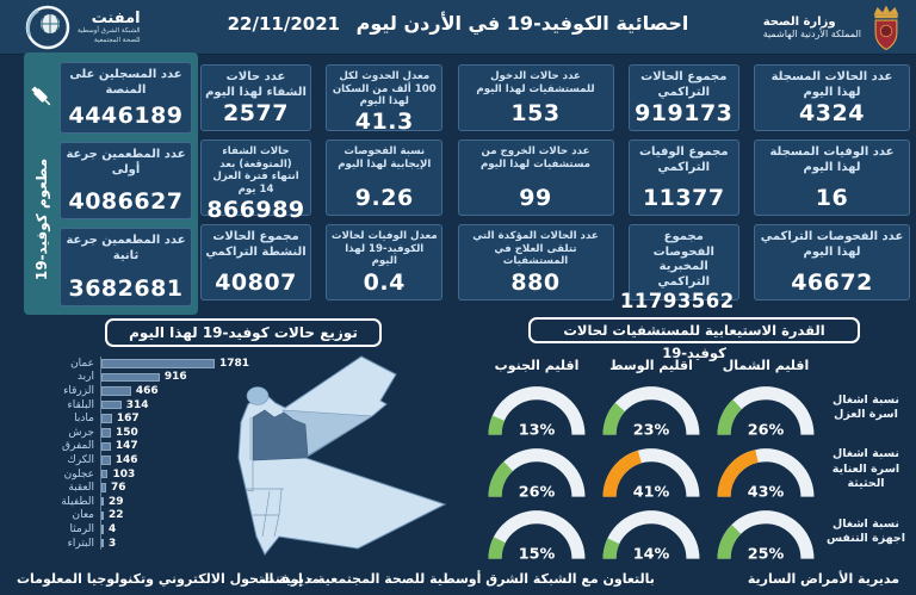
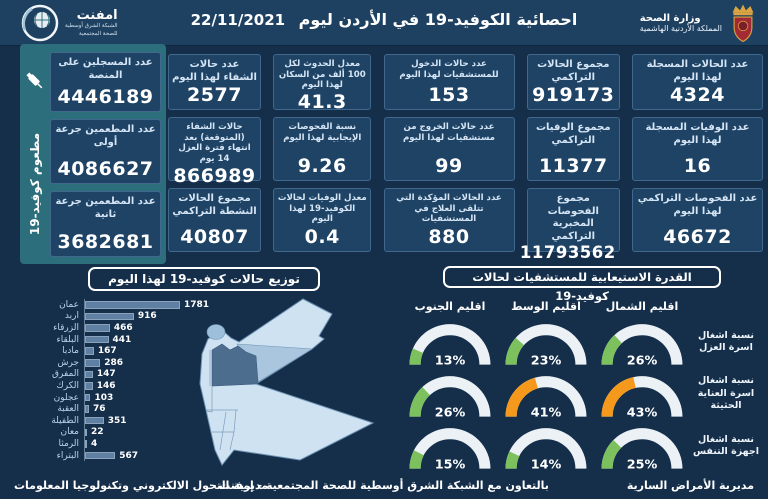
توزيع حالات كوفيد-19 لهذا اليوم/البلقاء: 314 -> 441
توزيع حالات كوفيد-19 لهذا اليوم/جرش: 150 -> 286
توزيع حالات كوفيد-19 لهذا اليوم/الطفيلة: 29 -> 351
توزيع حالات كوفيد-19 لهذا اليوم/البتراء: 3 -> 567
